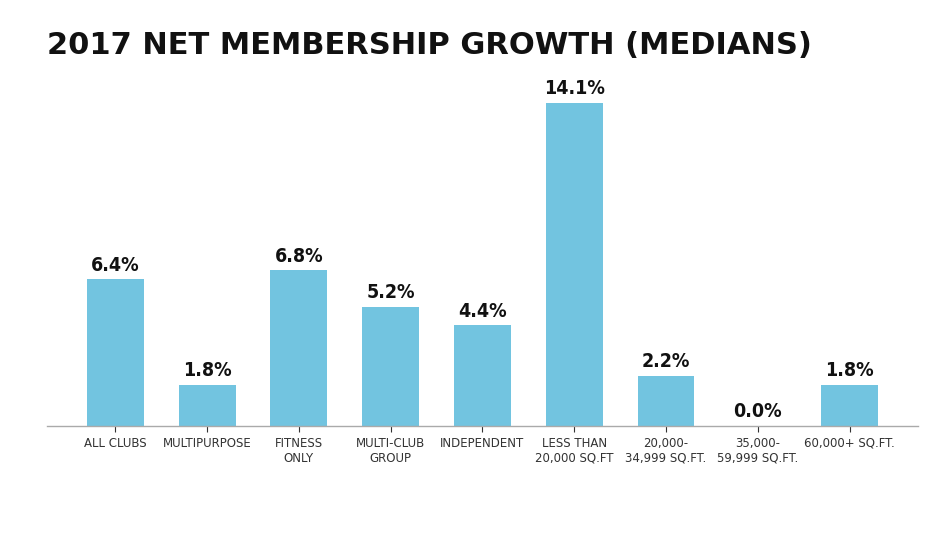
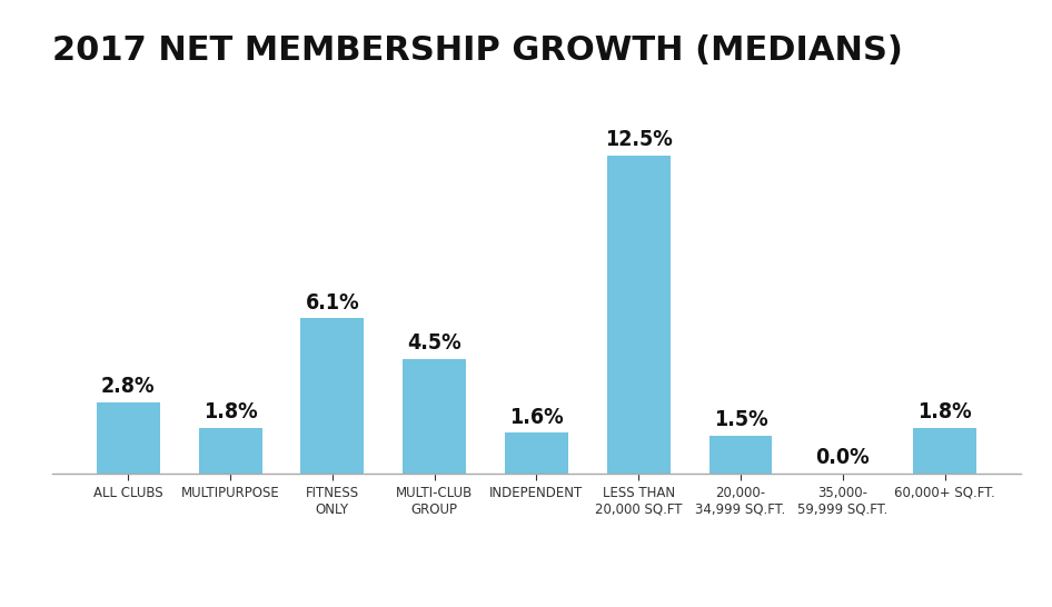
ALL CLUBS: 6.4% -> 2.8%
FITNESS ONLY: 6.8% -> 6.1%
MULTI-CLUB GROUP: 5.2% -> 4.5%
INDEPENDENT: 4.4% -> 1.6%
LESS THAN 20,000 SQ.FT: 14.1% -> 12.5%
20,000- 34,999 SQ.FT.: 2.2% -> 1.5%
